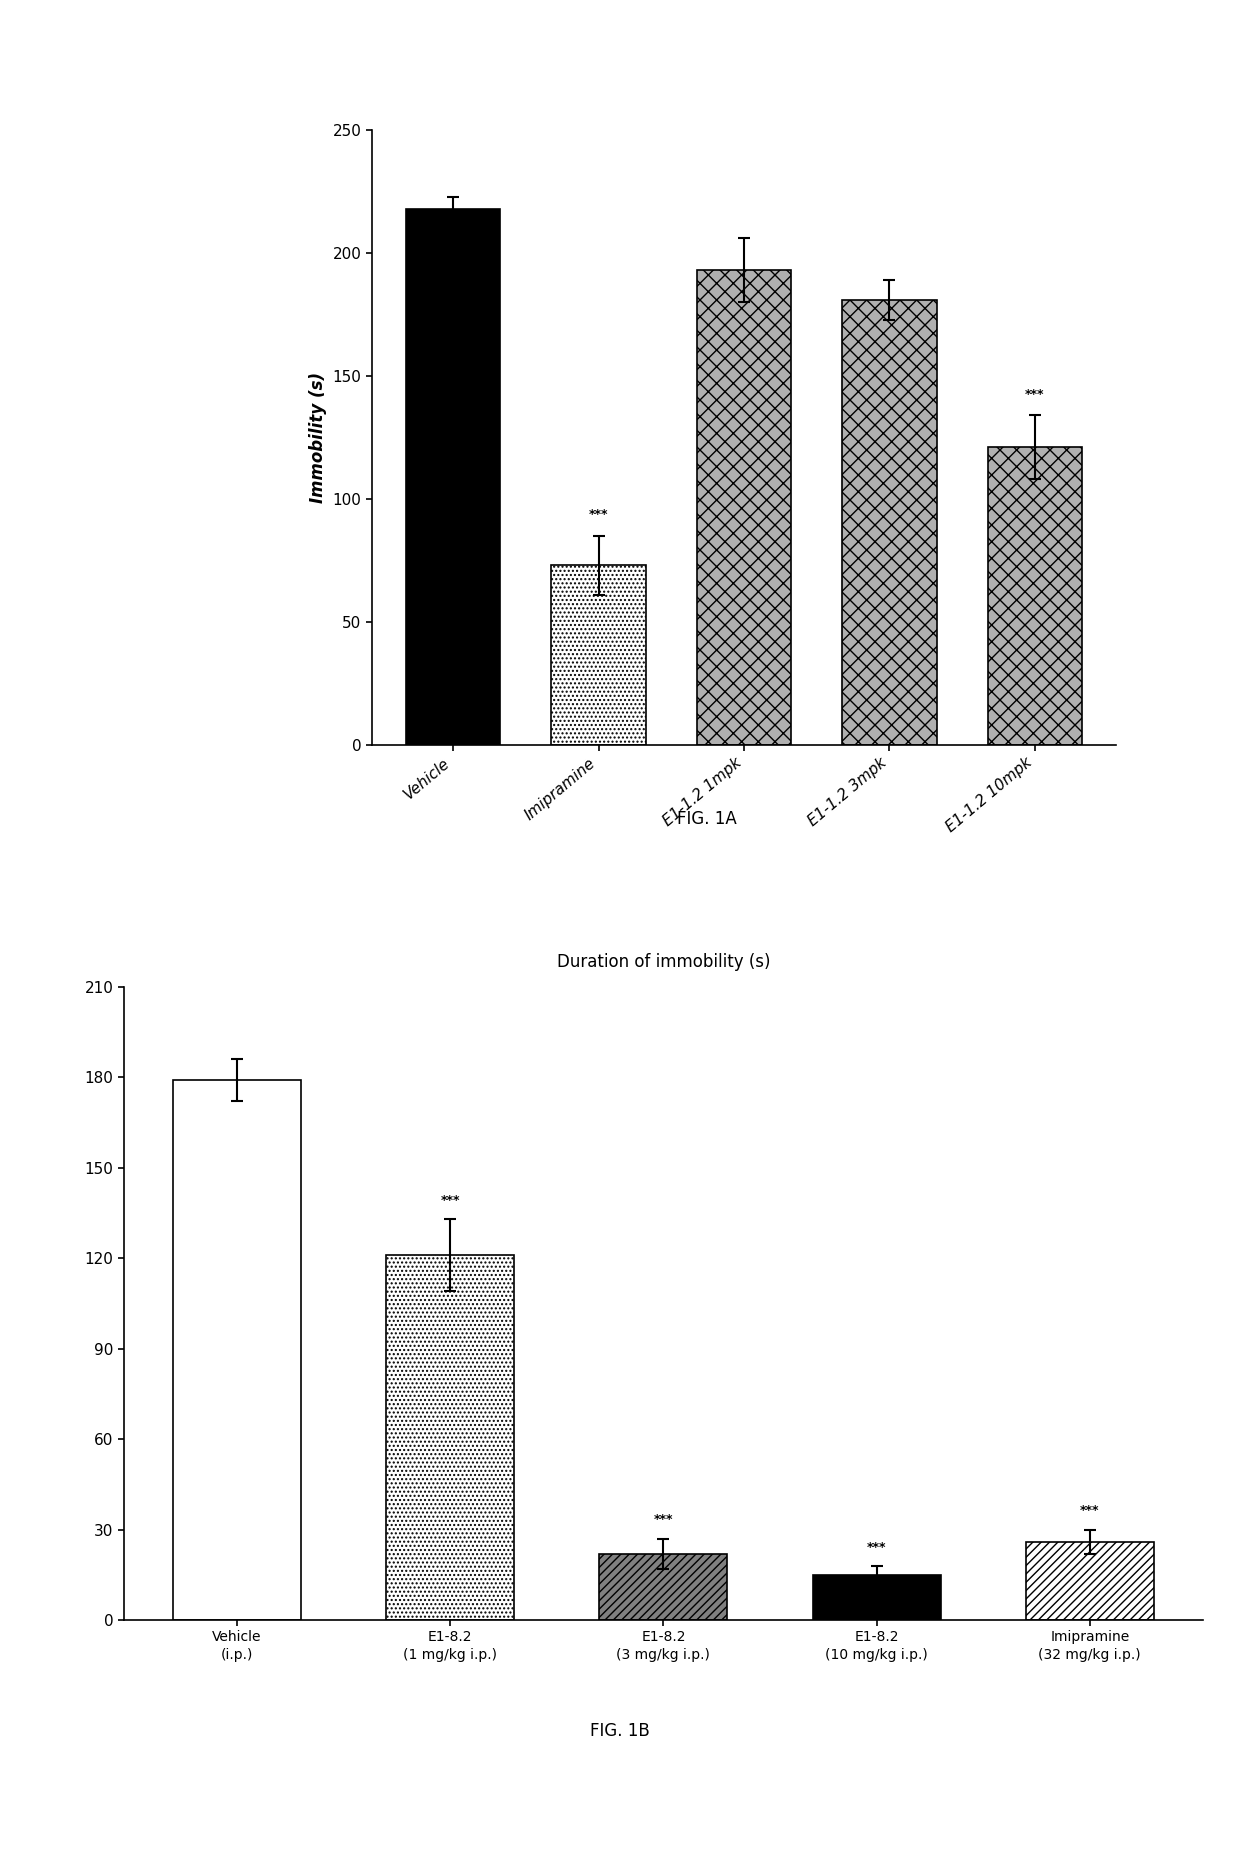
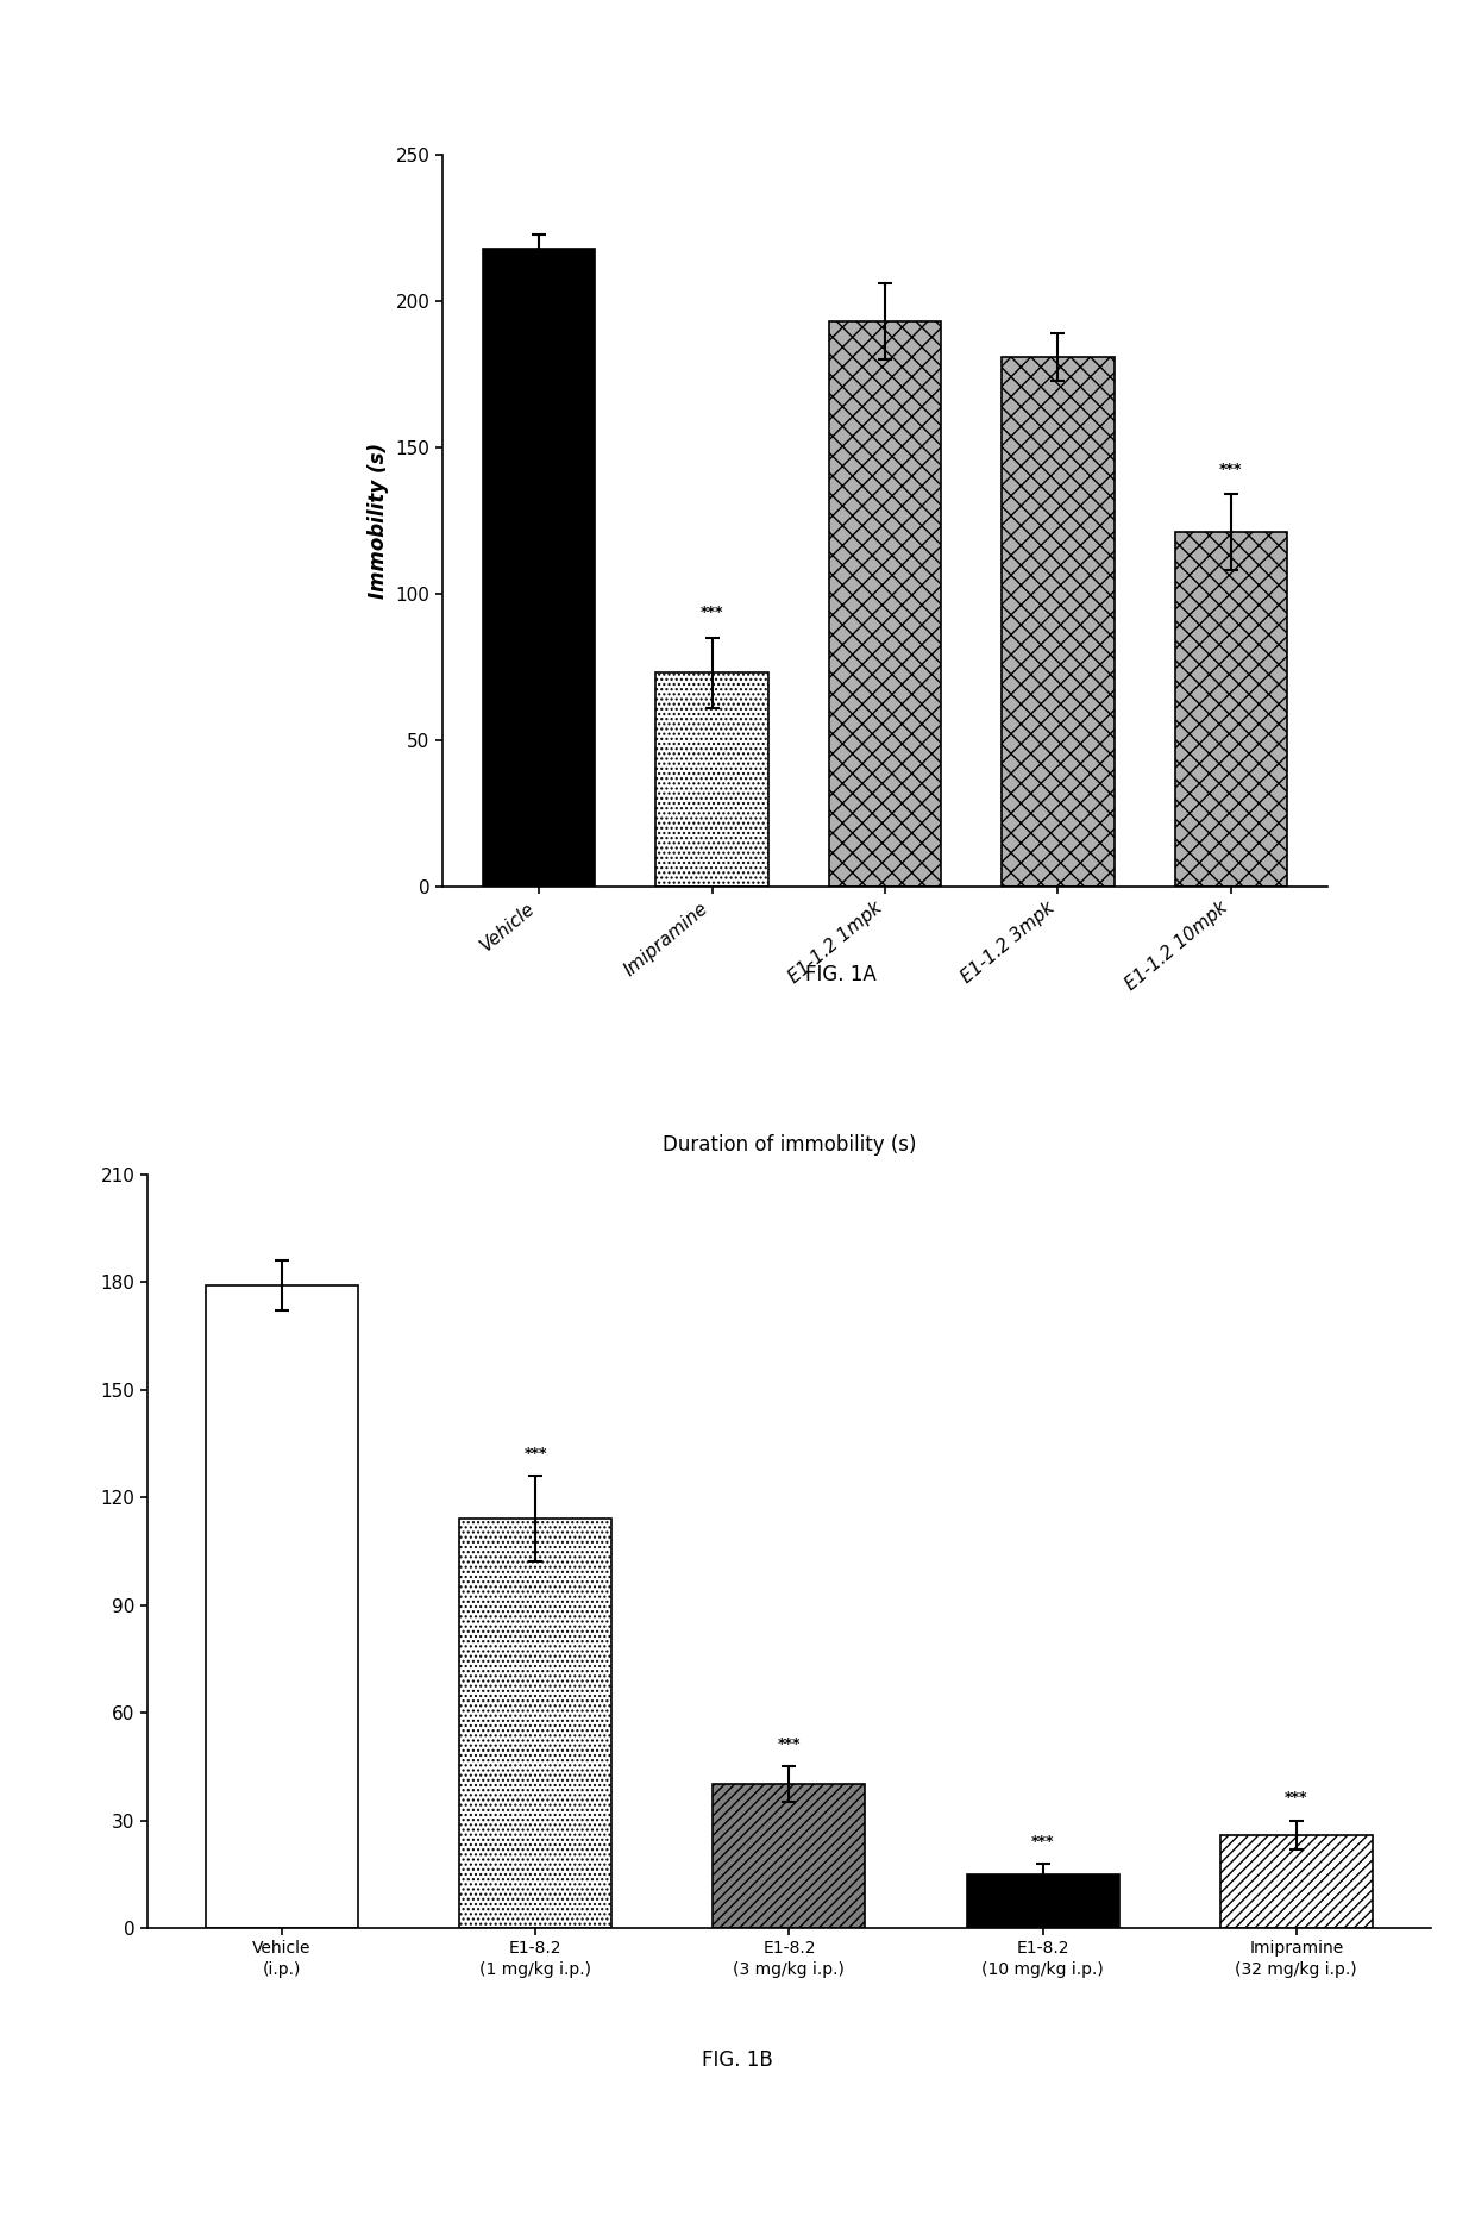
Duration of immobility (s)/E1-8.2 (1 mg/kg i.p.): 121 -> 114
Duration of immobility (s)/E1-8.2 (3 mg/kg i.p.): 22 -> 40
